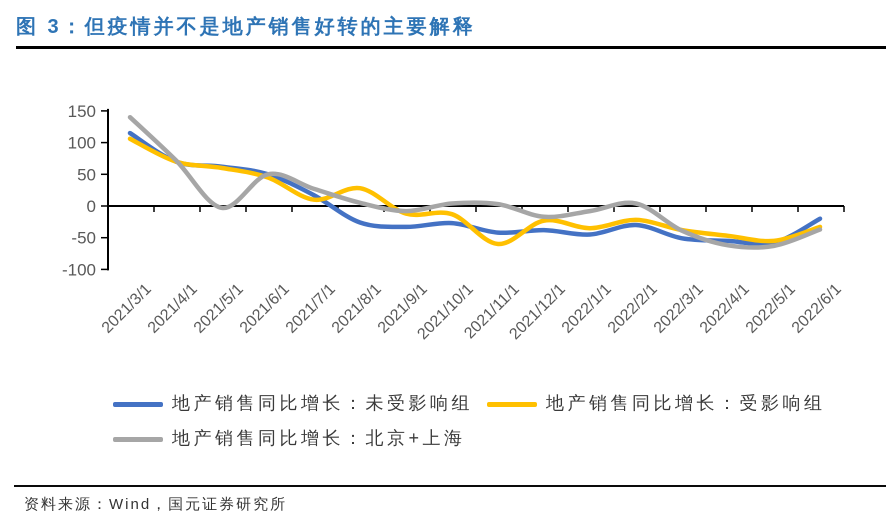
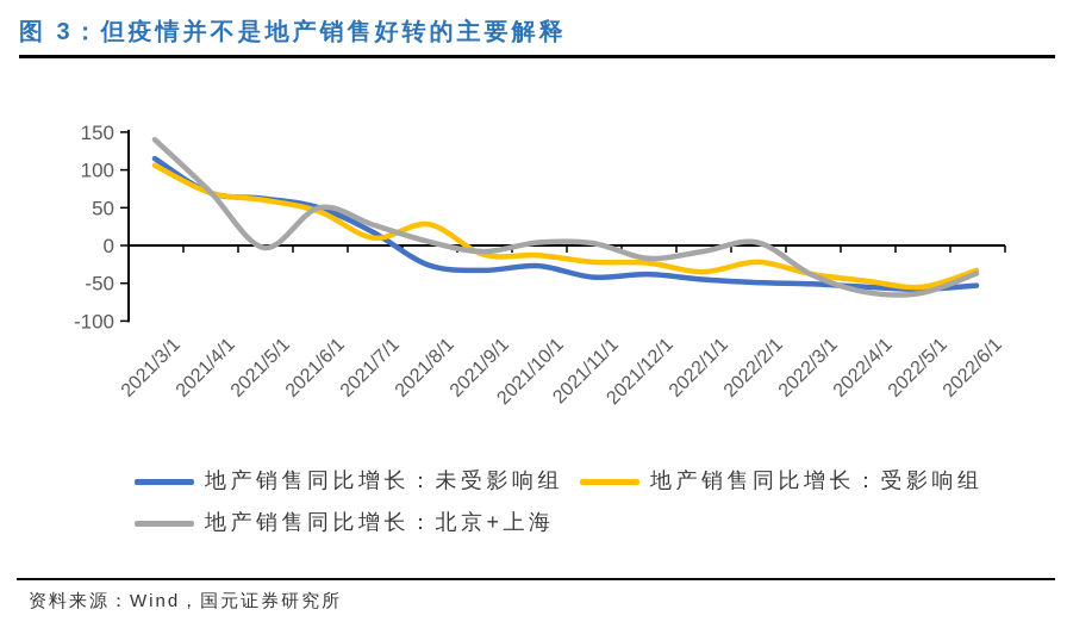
地产销售同比增长：受影响组/2021/11/1: -60 -> -20
地产销售同比增长：未受影响组/2022/2/1: -30 -> -50
地产销售同比增长：未受影响组/2022/6/1: -20 -> -50
